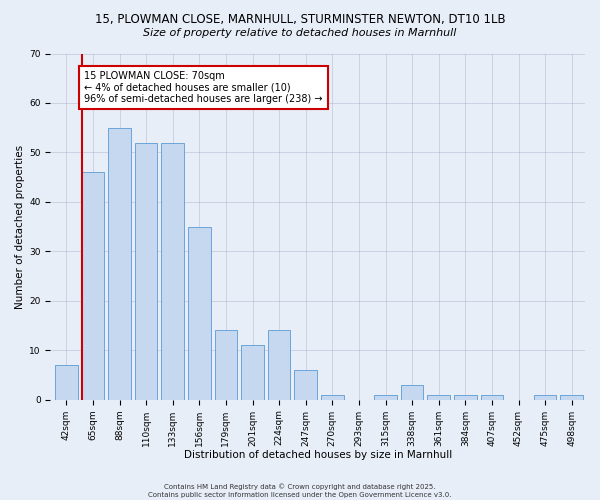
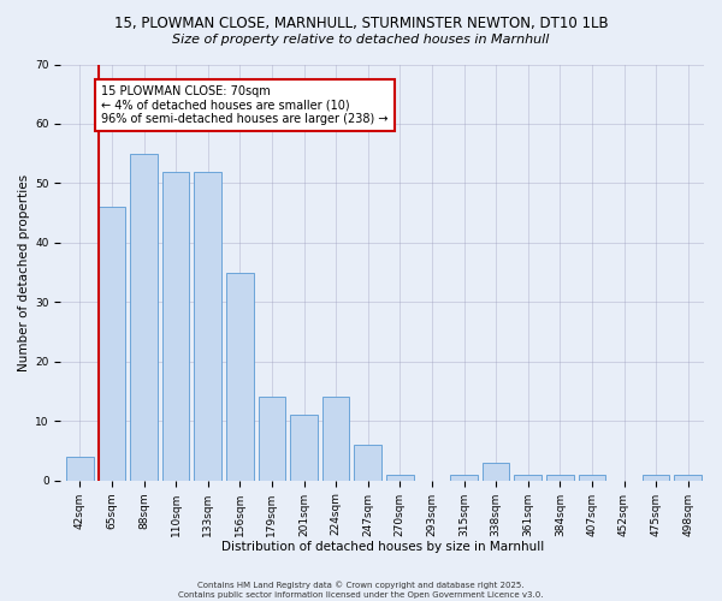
42sqm: 7 -> 4
